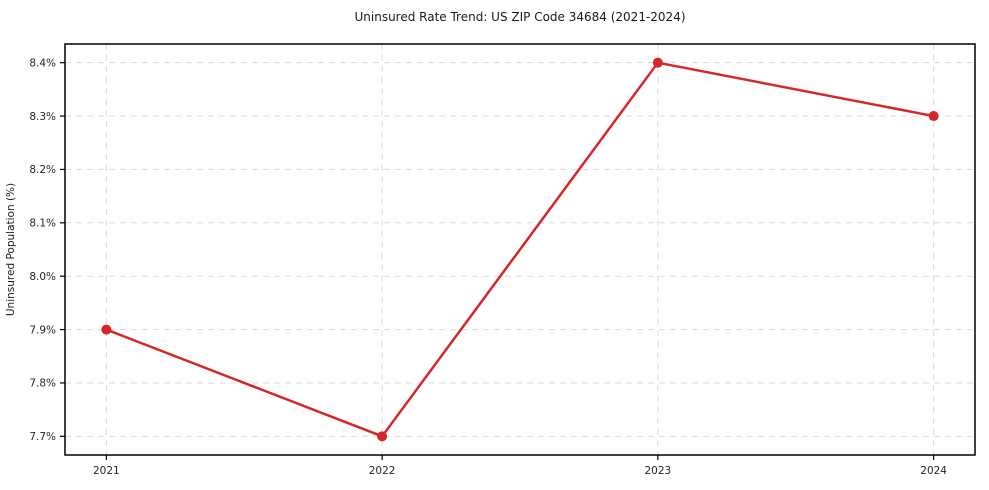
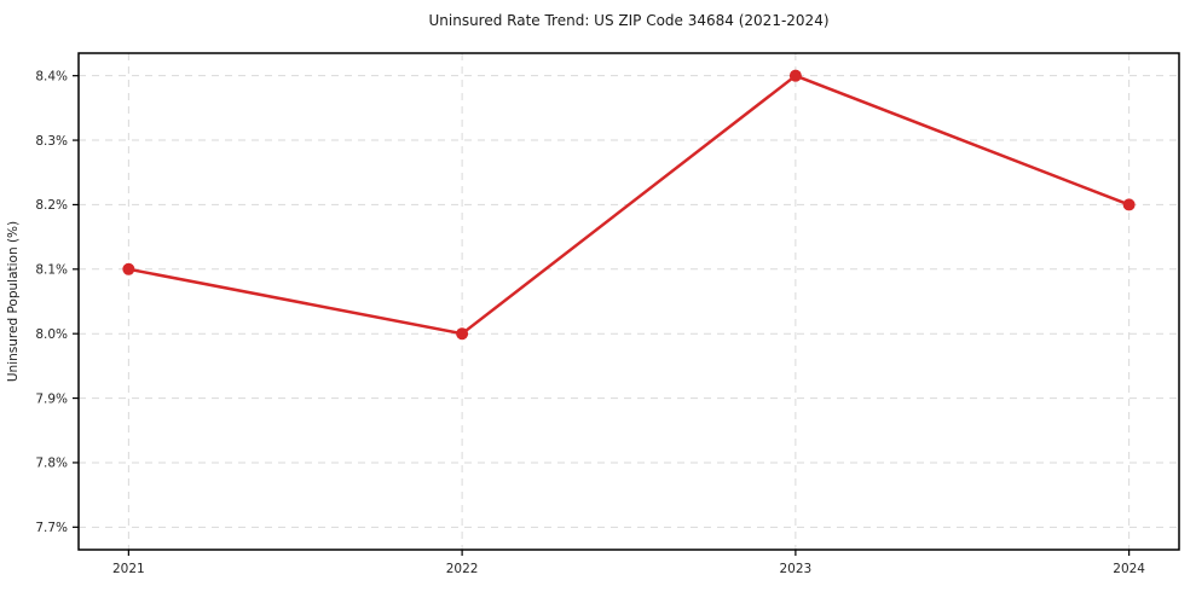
2021: 7.9% -> 8.1%
2022: 7.7% -> 8.0%
2024: 8.3% -> 8.2%
